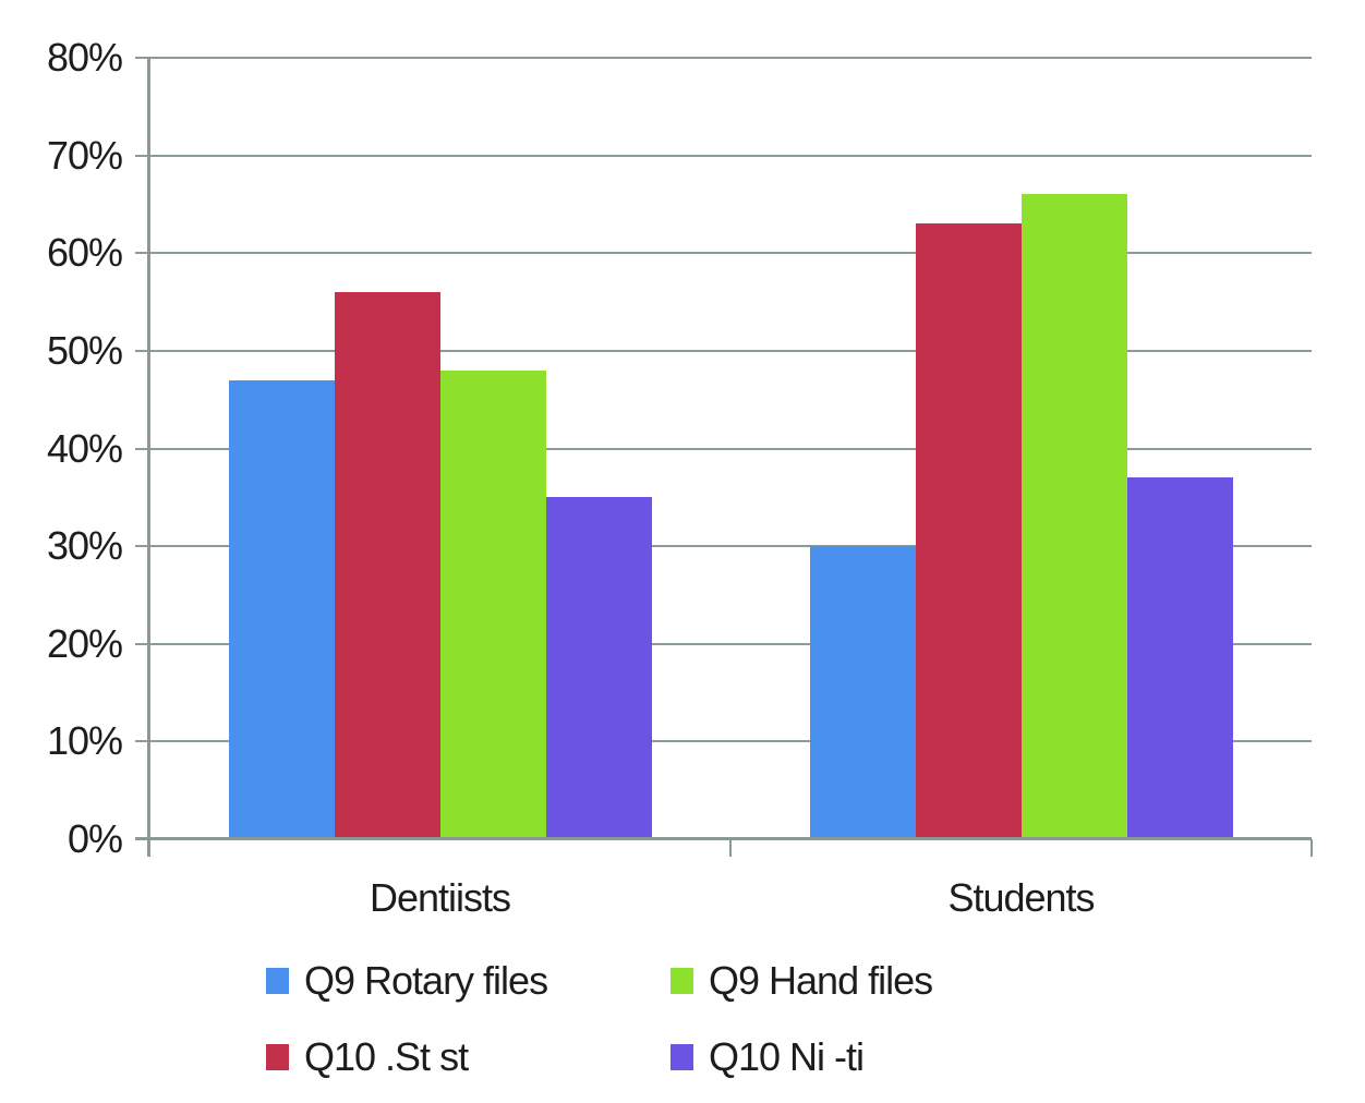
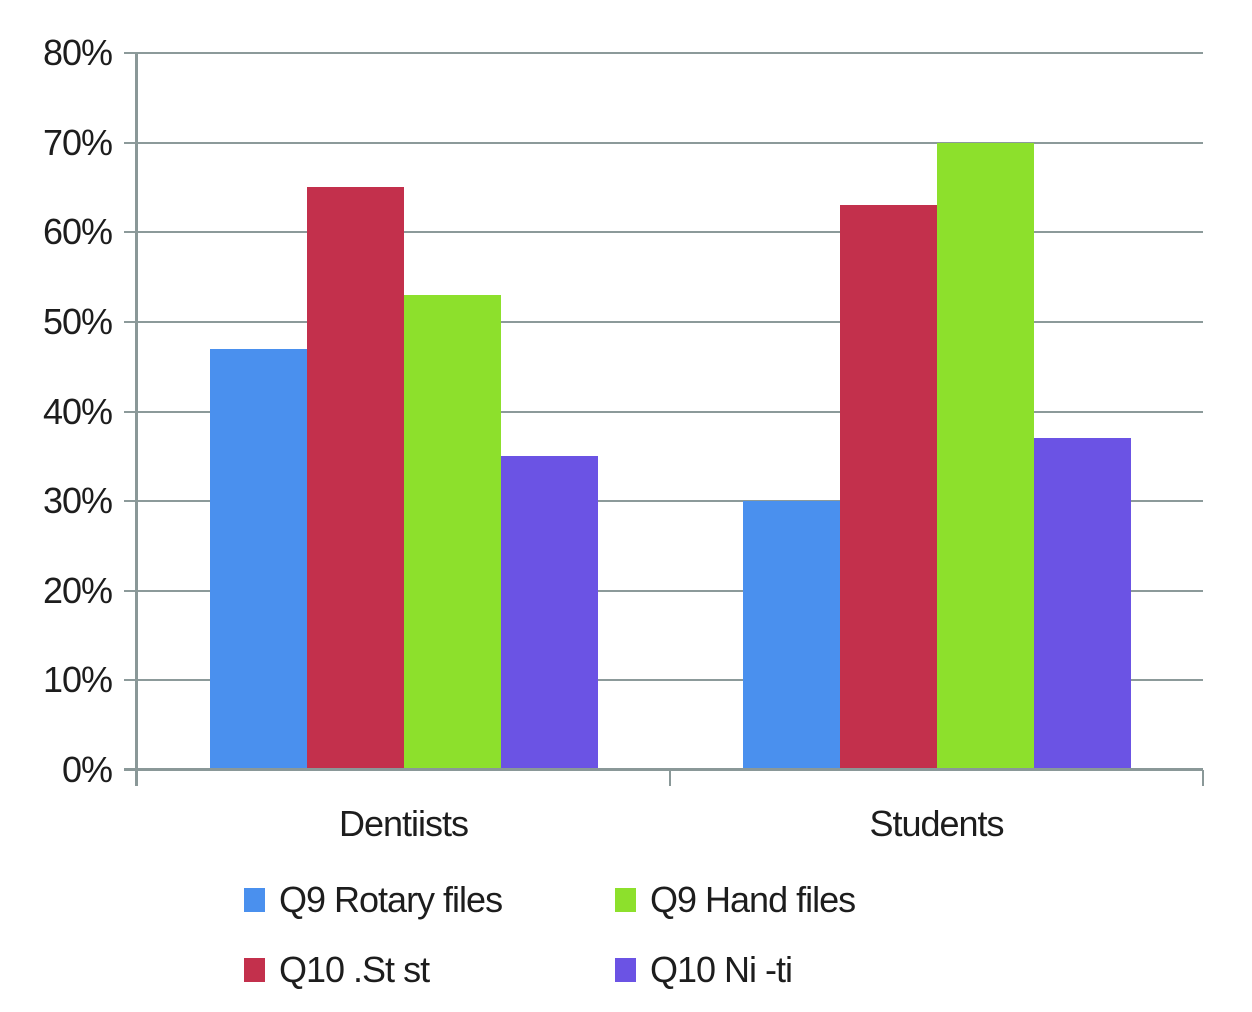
Q10 .St st/Dentiists: 56% -> 65%
Q9 Hand files/Dentiists: 48% -> 53%
Q9 Hand files/Students: 66% -> 70%
